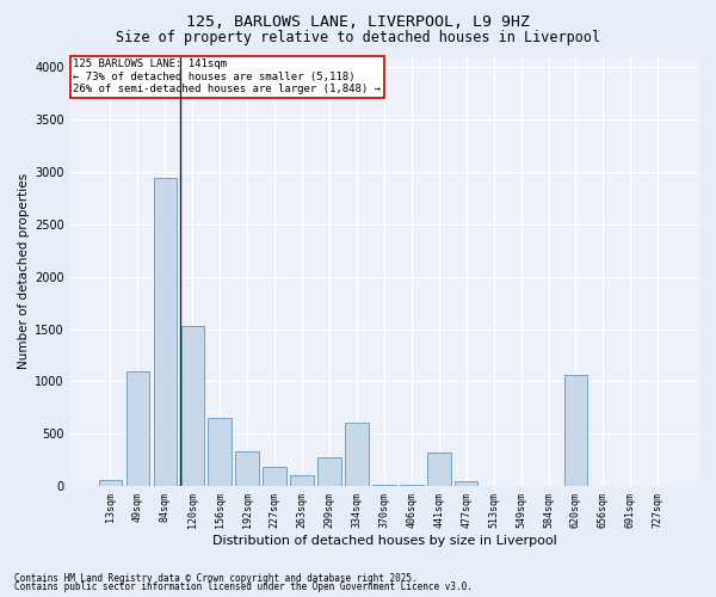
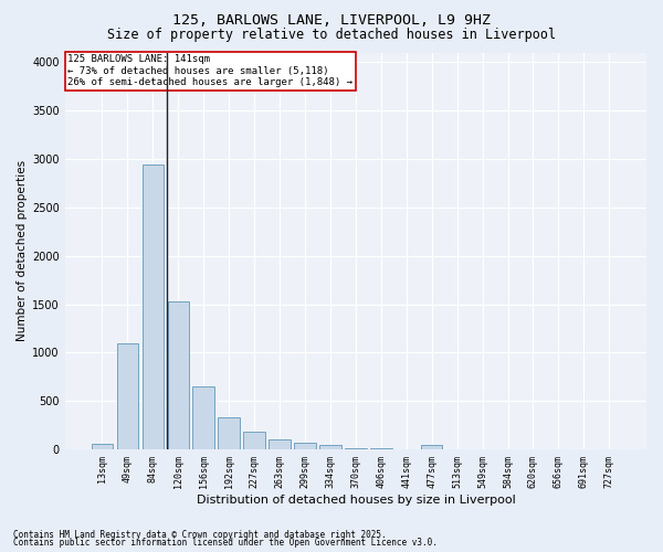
299sqm: 280 -> 80
334sqm: 600 -> 50
441sqm: 320 -> 0
620sqm: 1060 -> 0
